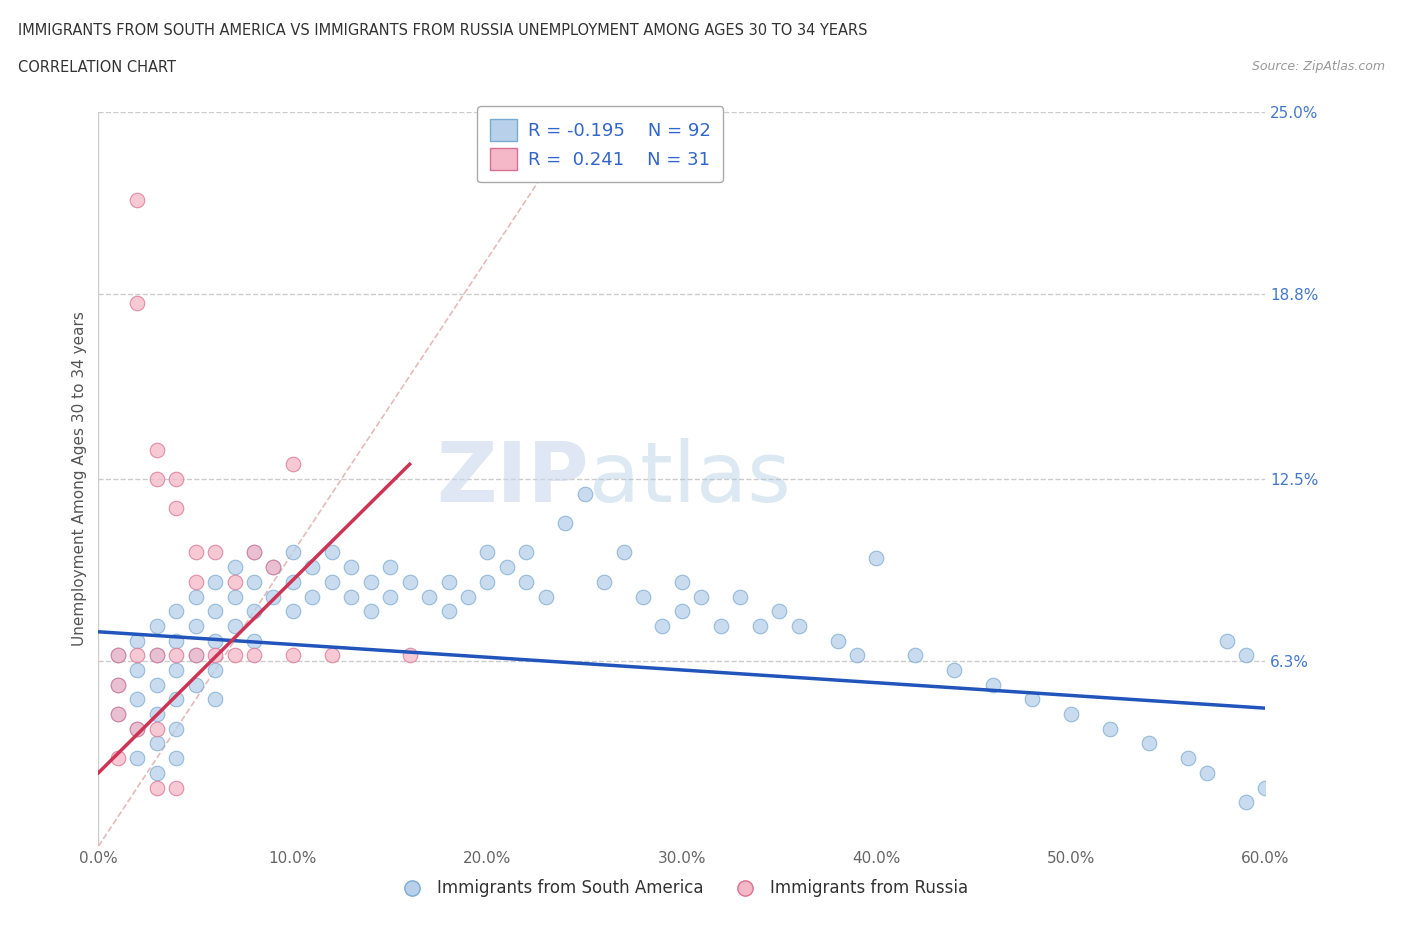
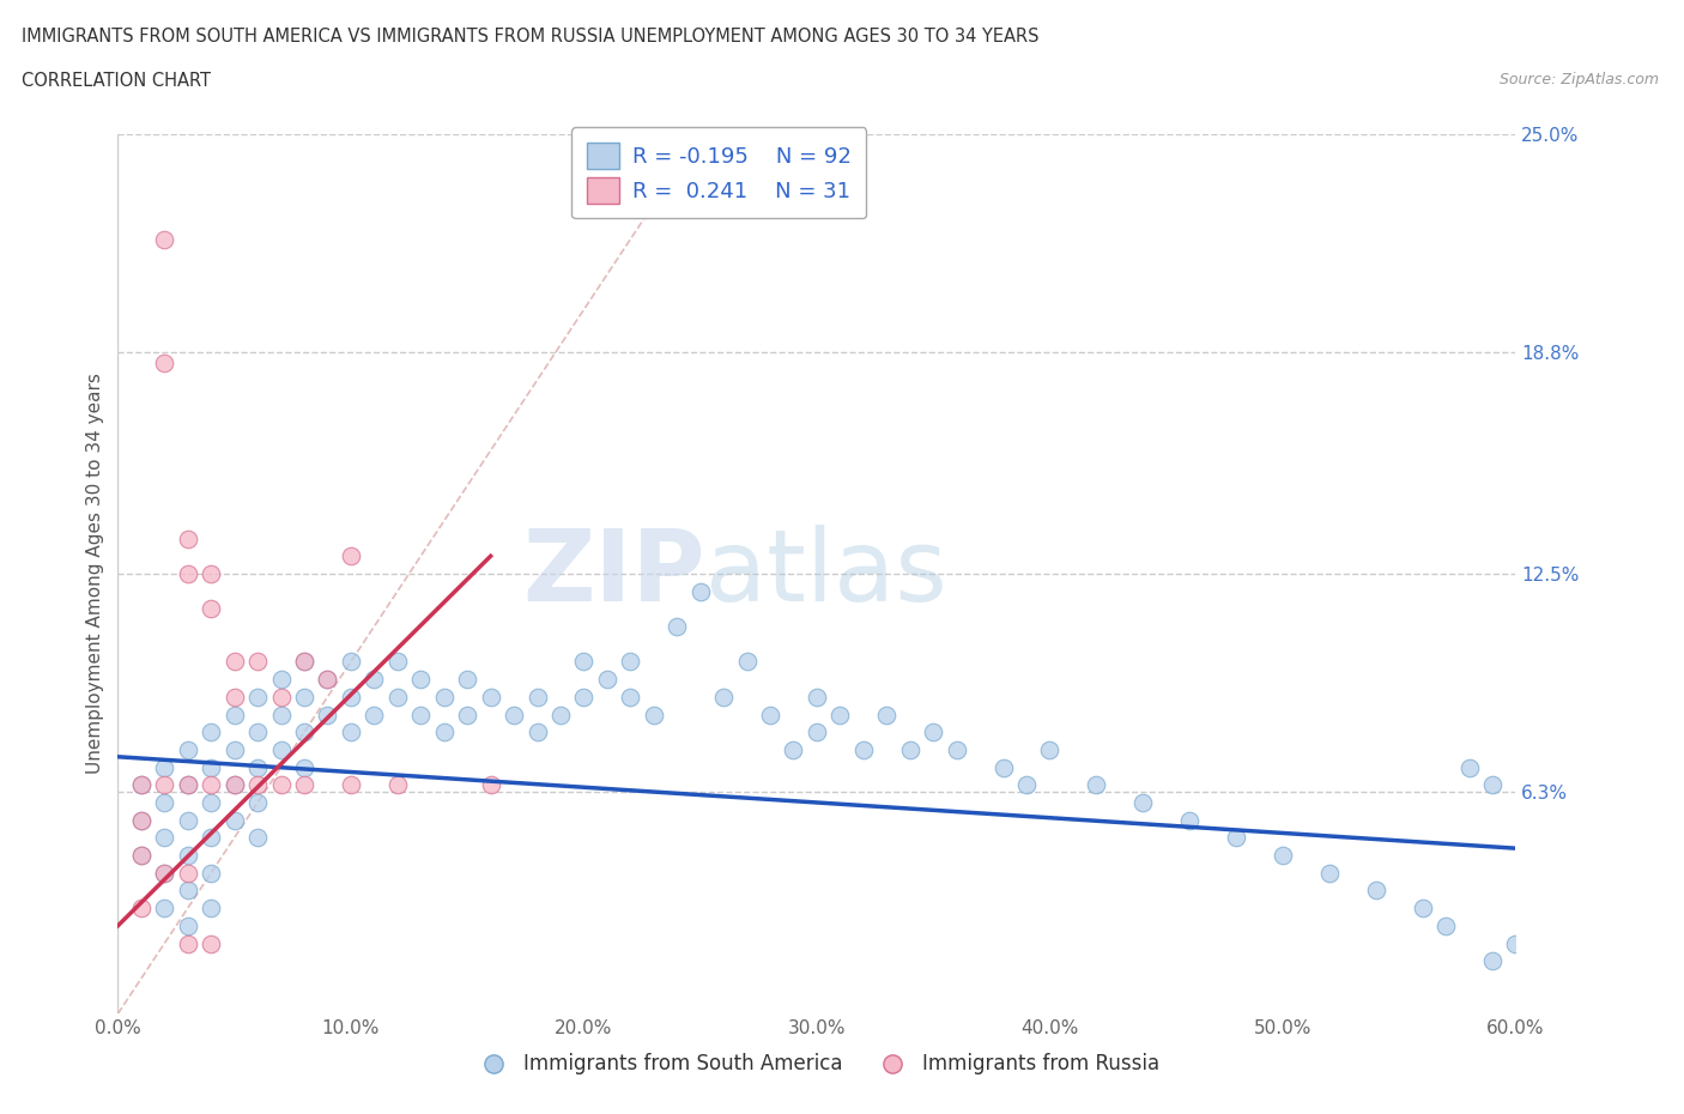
Immigrants from South America/40.0%: 9.8% -> 7.5%
